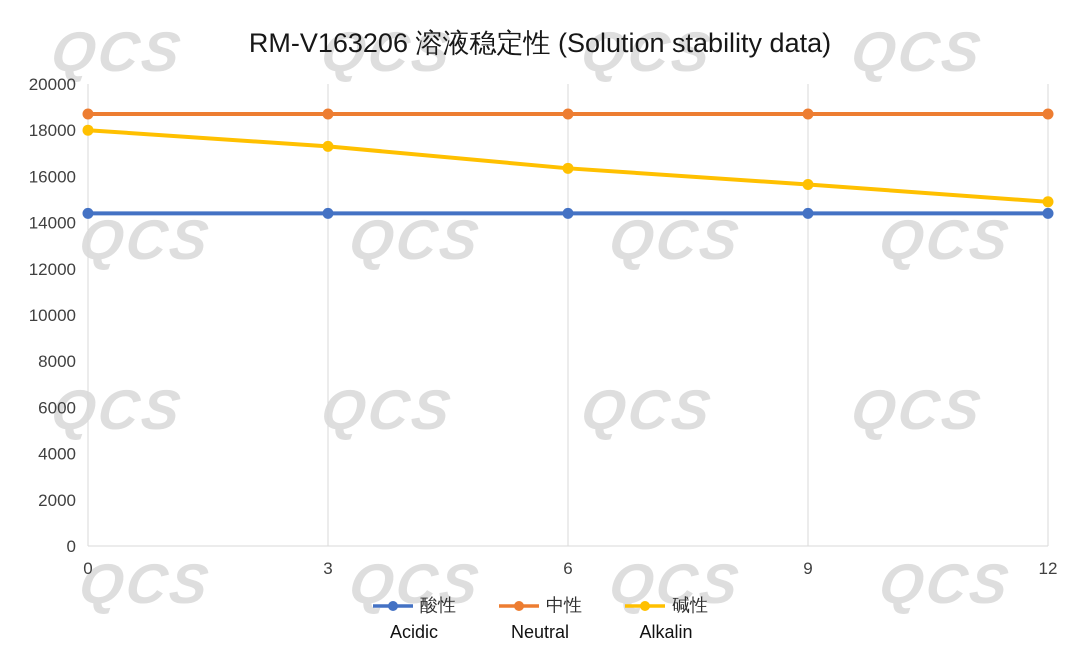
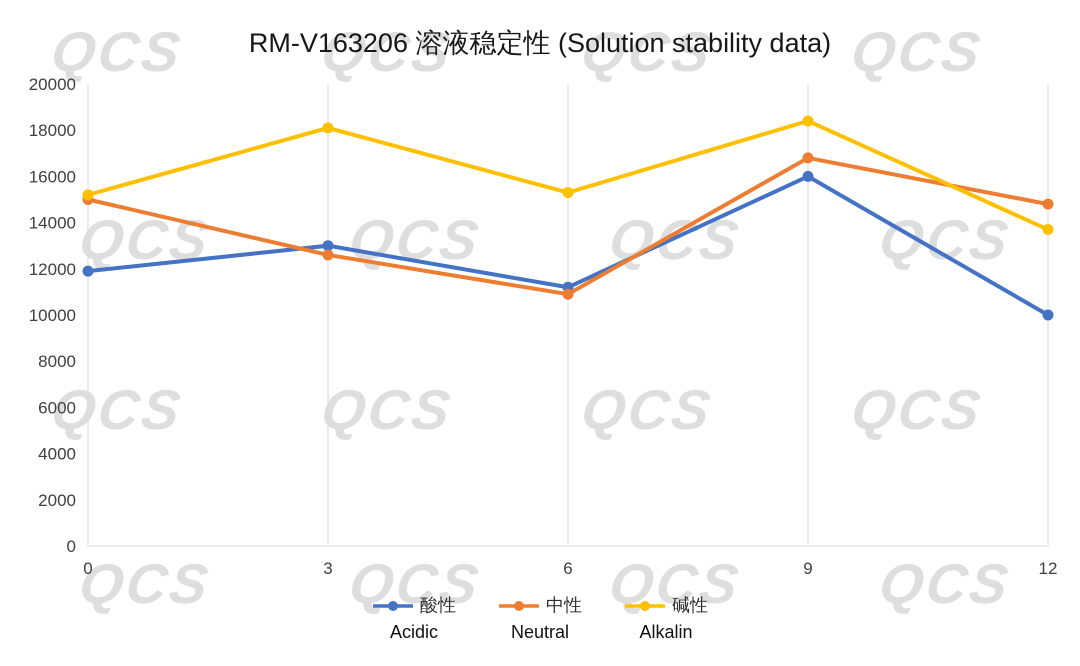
酸性/0: 14400 -> 11900
中性/0: 18700 -> 15000
碱性/0: 18000 -> 15200
酸性/3: 14400 -> 13000
中性/3: 18700 -> 12600
碱性/3: 17300 -> 18100
酸性/6: 14400 -> 11200
中性/6: 18700 -> 10900
碱性/6: 16400 -> 15300
酸性/9: 14400 -> 16000
中性/9: 18700 -> 16800
碱性/9: 15600 -> 18400
酸性/12: 14400 -> 10000
中性/12: 18700 -> 14800
碱性/12: 14900 -> 13700
